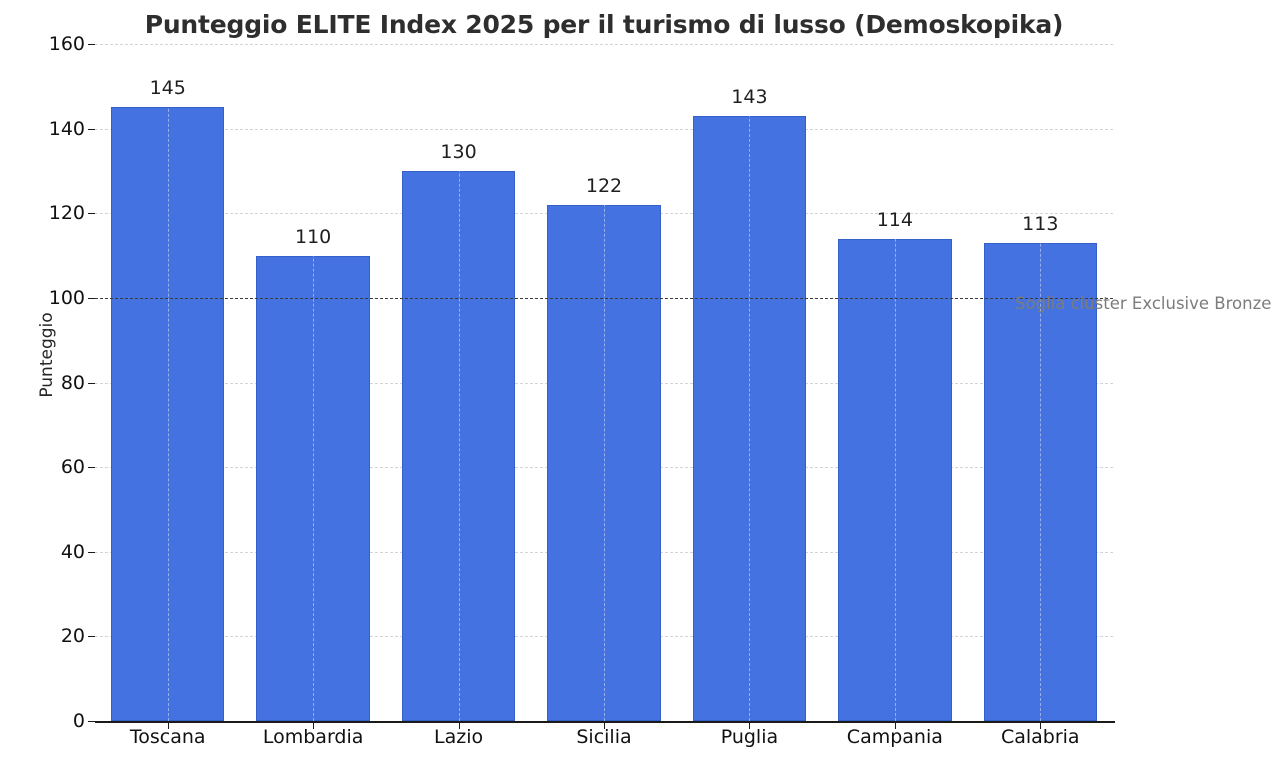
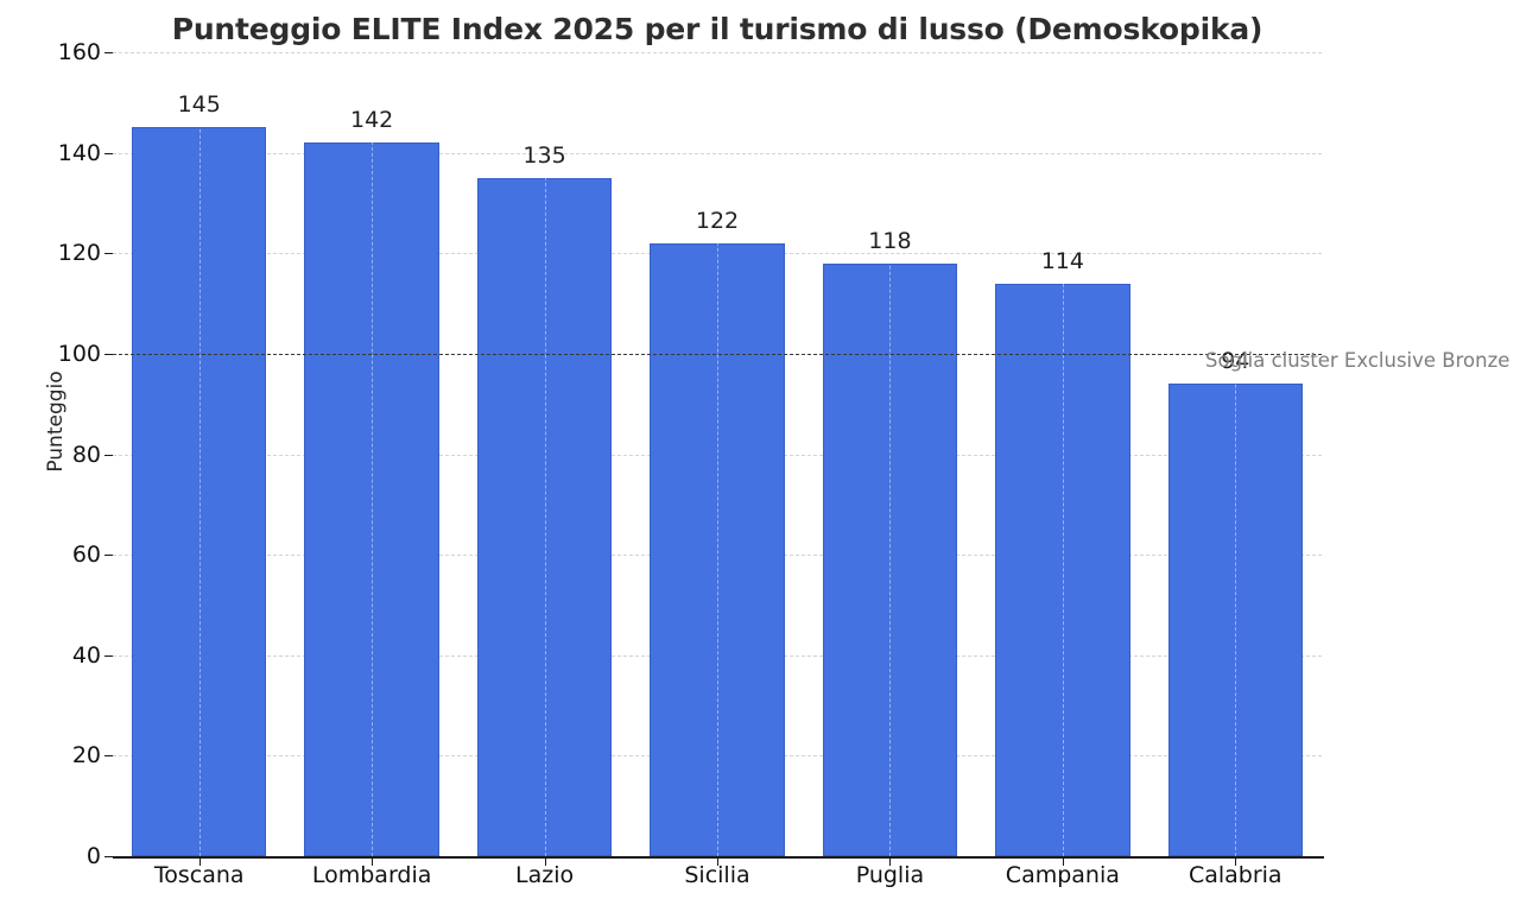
Lombardia: 110 -> 142
Lazio: 130 -> 135
Puglia: 143 -> 118
Calabria: 113 -> 94
